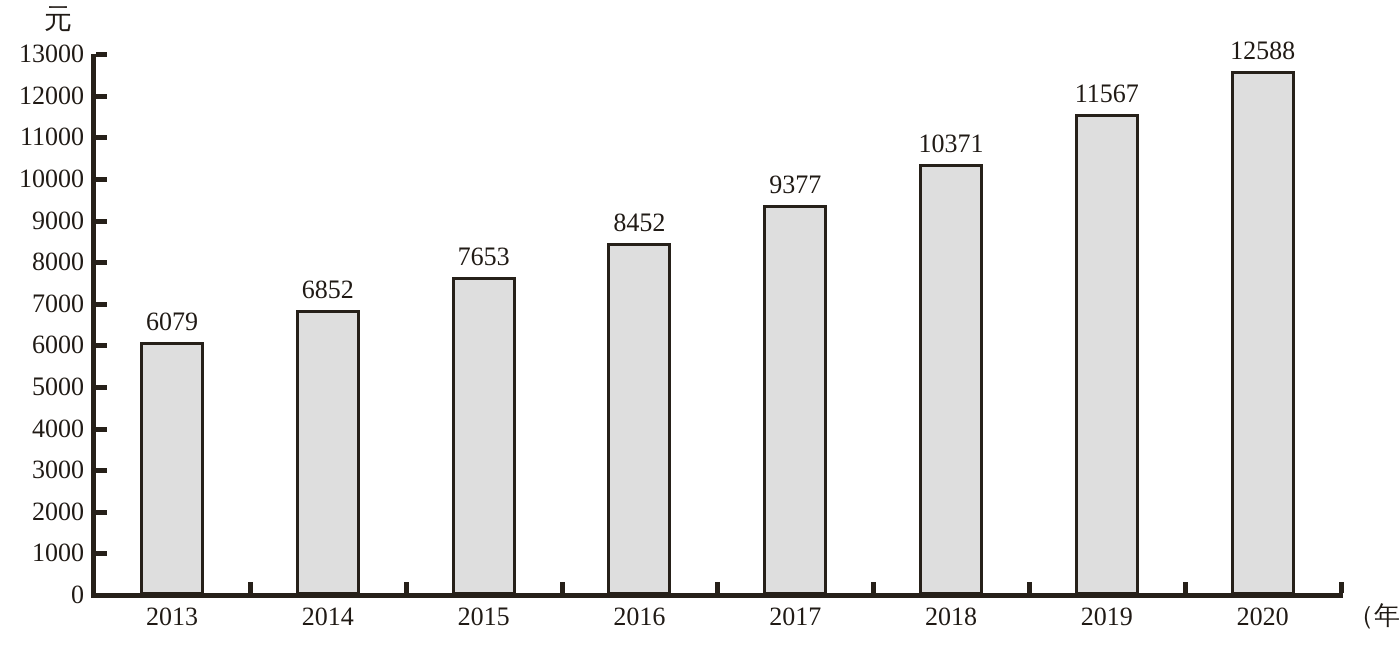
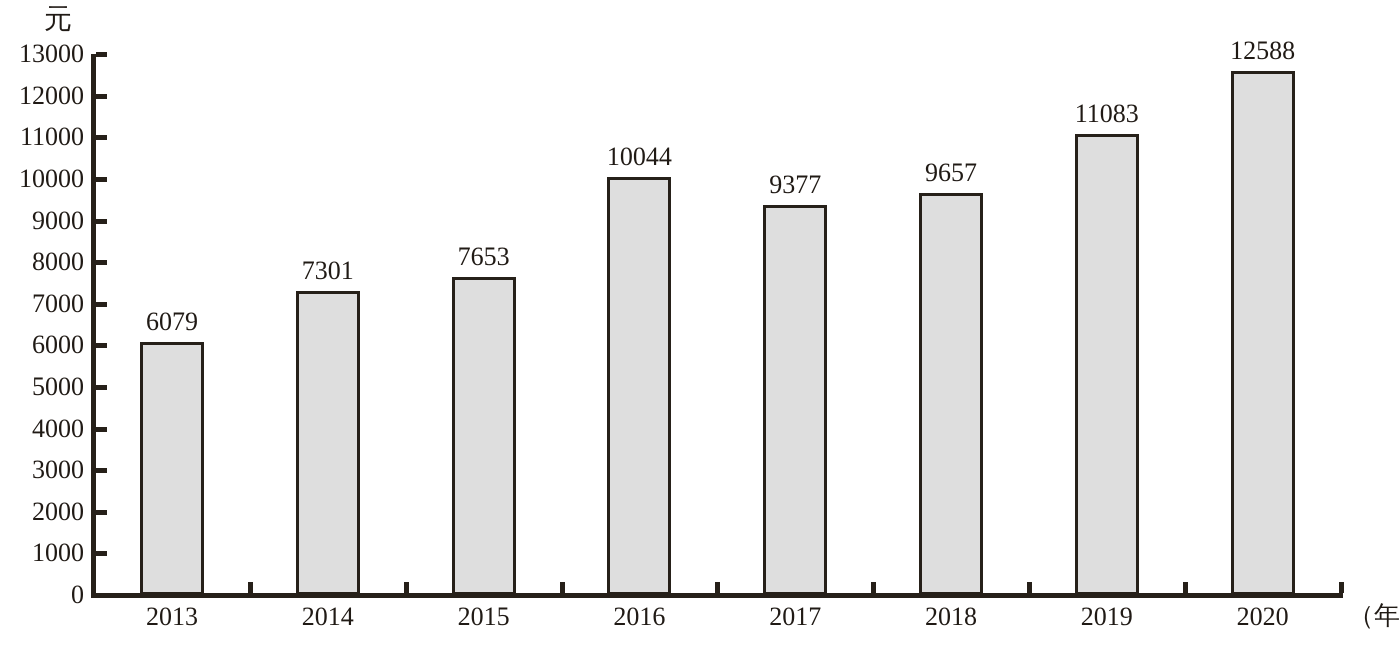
2014: 6852 -> 7301
2016: 8452 -> 10044
2018: 10371 -> 9657
2019: 11567 -> 11083
